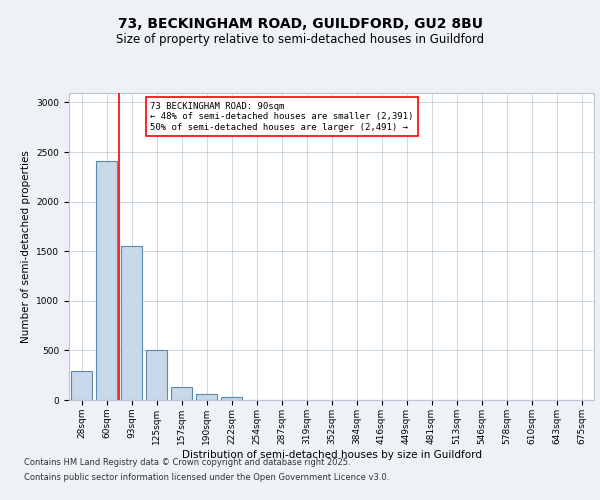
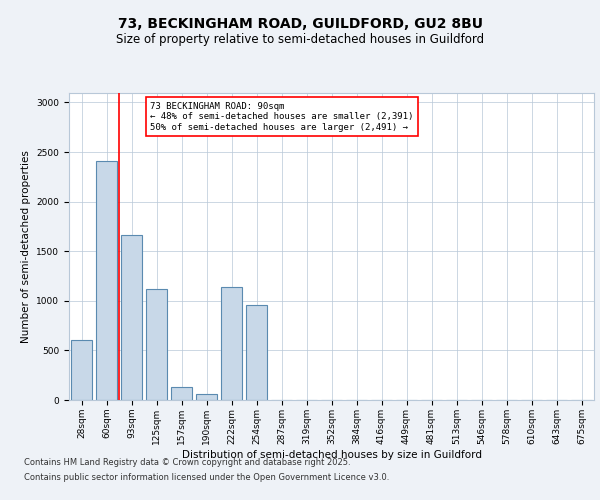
28sqm: 300 -> 600
93sqm: 1560 -> 1660
125sqm: 500 -> 1120
222sqm: 30 -> 1140
254sqm: 0 -> 960
